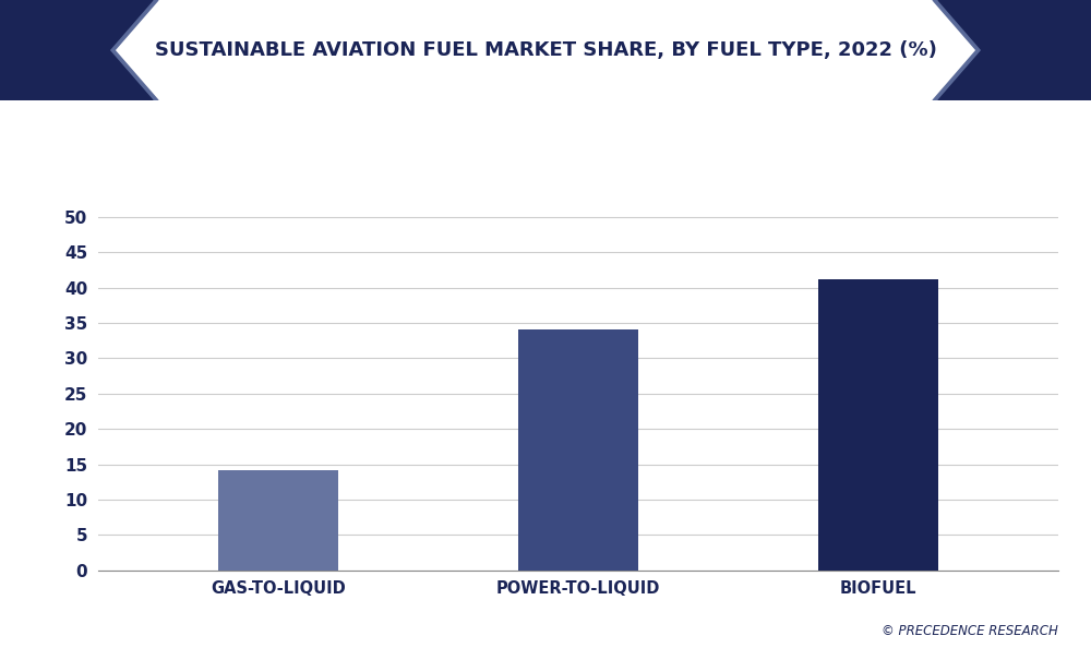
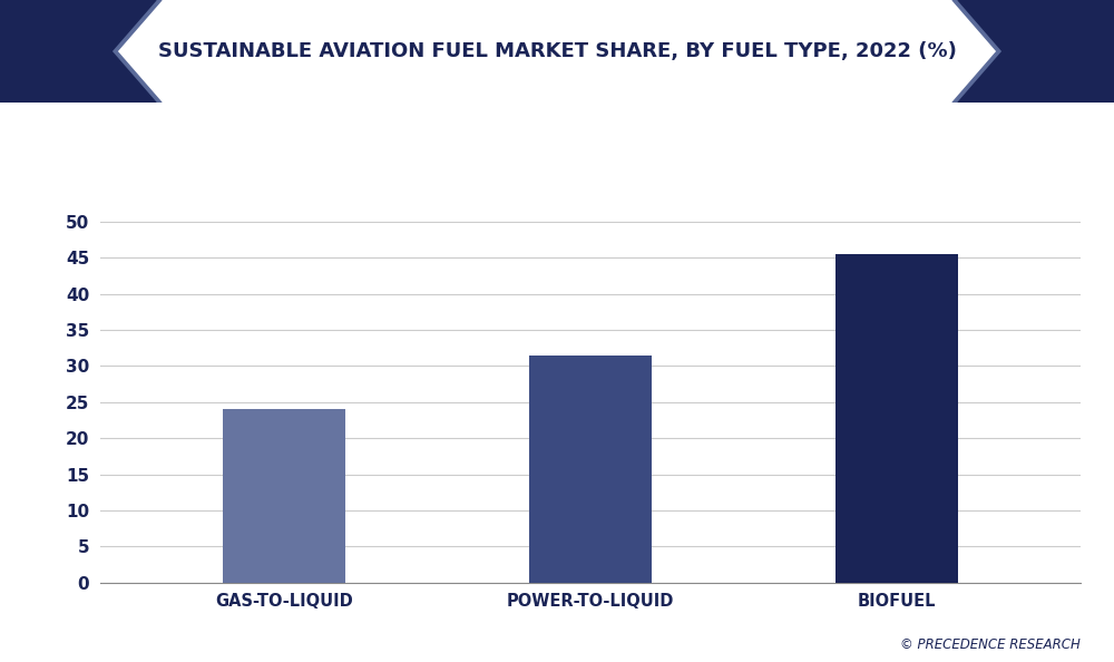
GAS-TO-LIQUID: 14.2 -> 24.0
POWER-TO-LIQUID: 34.0 -> 31.5
BIOFUEL: 41.2 -> 45.5
